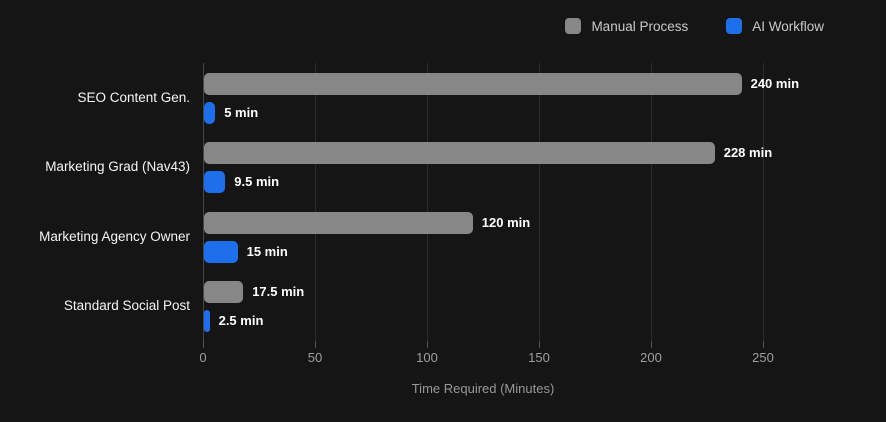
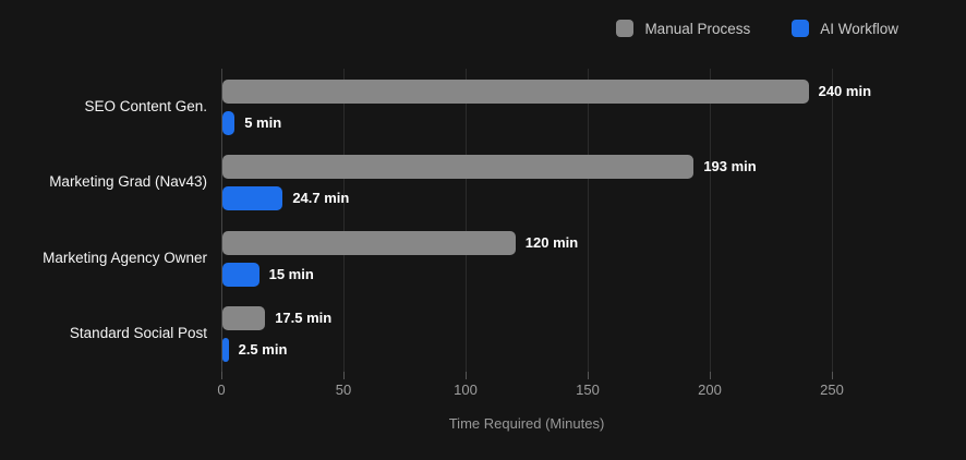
Manual Process/Marketing Grad (Nav43): 228 -> 193
AI Workflow/Marketing Grad (Nav43): 9.5 -> 24.7
